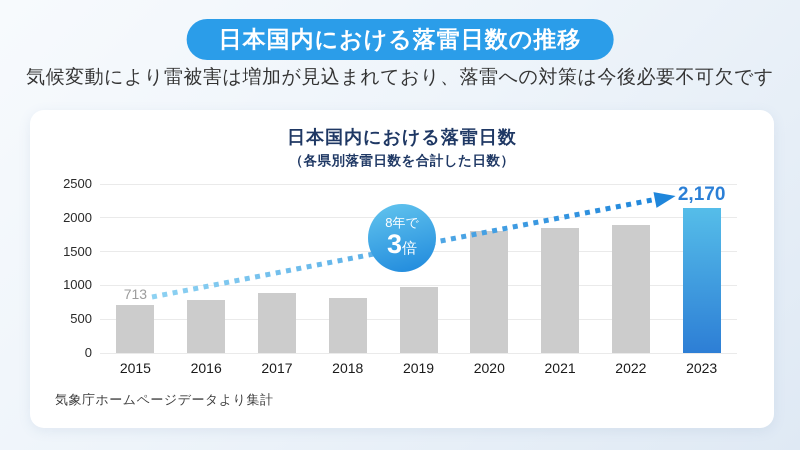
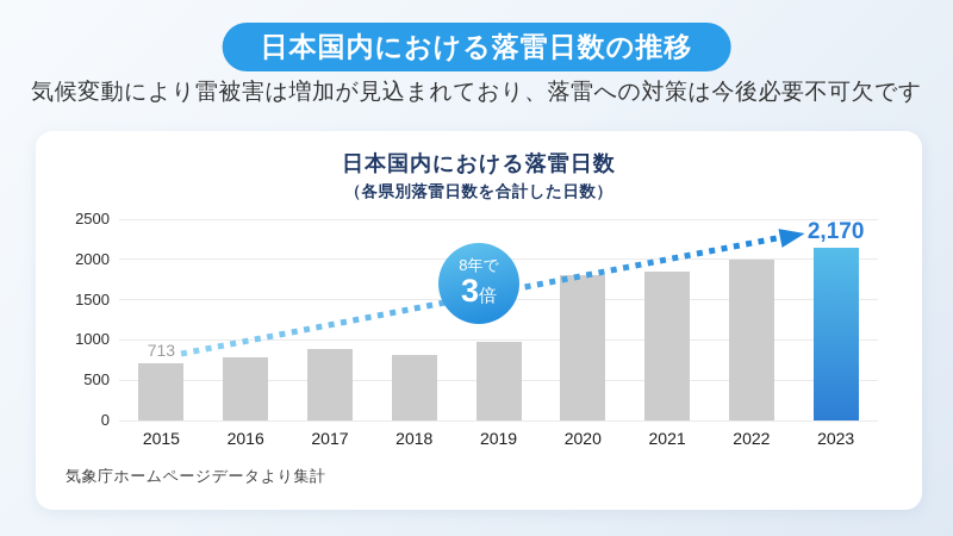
2022: 1900 -> 2000
